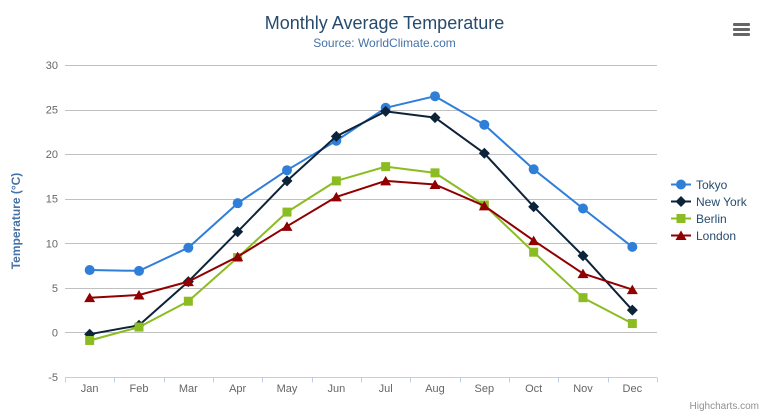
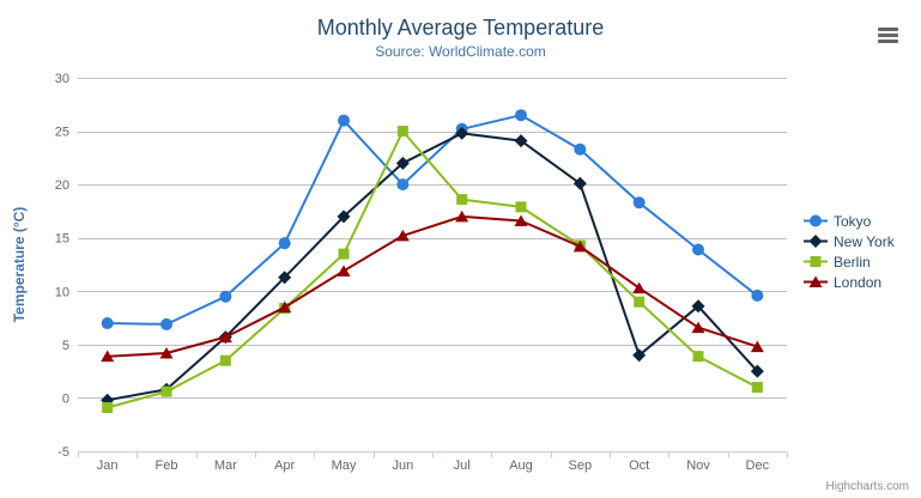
Tokyo/May: 18 -> 26
Tokyo/Jun: 22 -> 20
Berlin/Jun: 17 -> 25
New York/Oct: 14 -> 4
